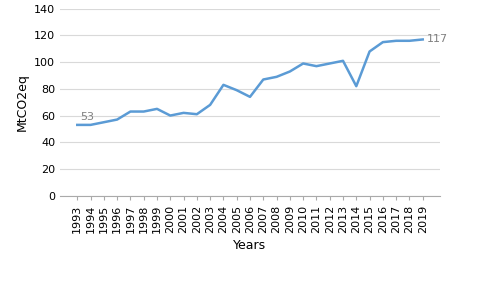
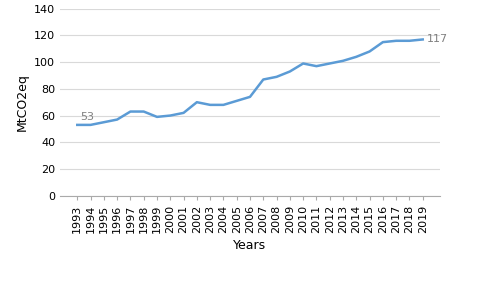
1999: 65 -> 59
2002: 61 -> 70
2004: 83 -> 68
2005: 79 -> 71
2014: 82 -> 104
